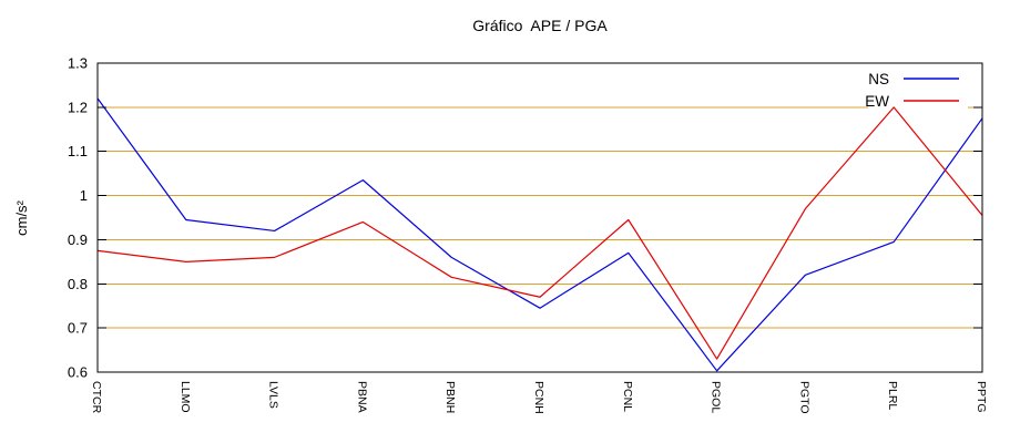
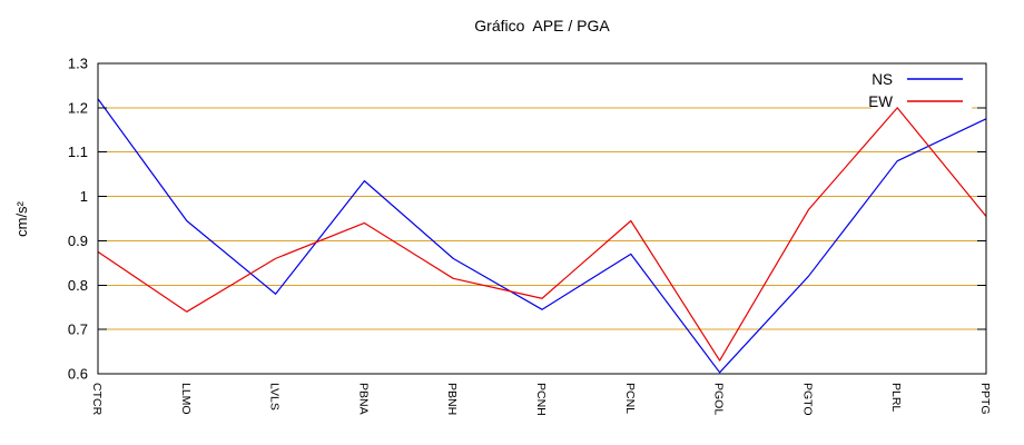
EW/LLMO: 0.85 -> 0.74
NS/LVLS: 0.92 -> 0.78
NS/PLRL: 0.90 -> 1.08
